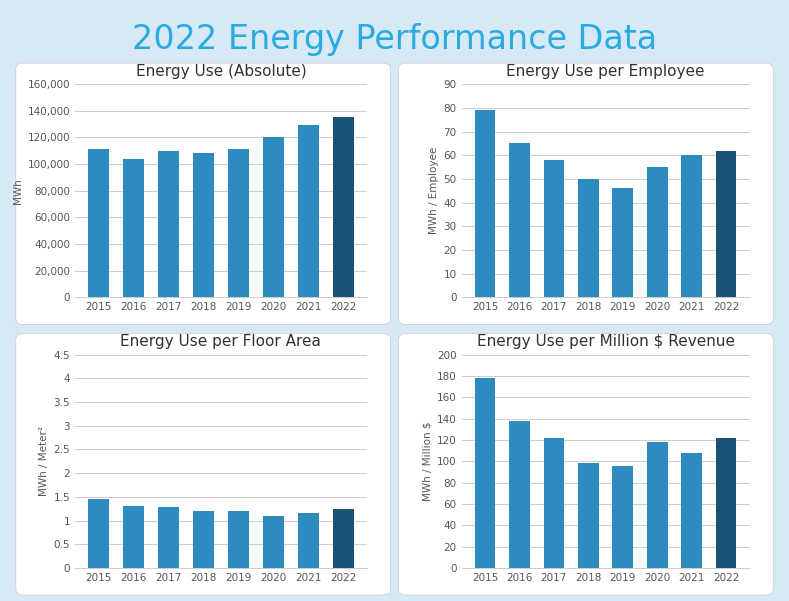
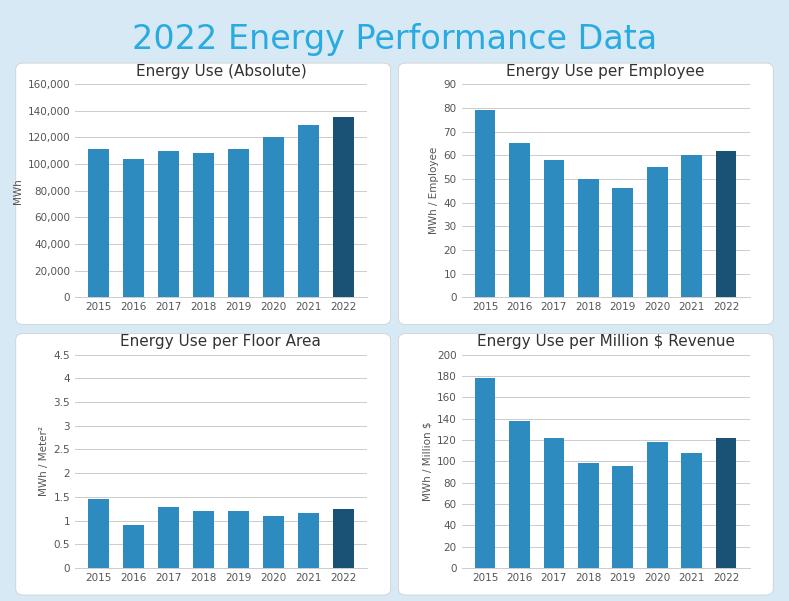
Energy Use per Floor Area/2016: 1.30 -> 0.90
